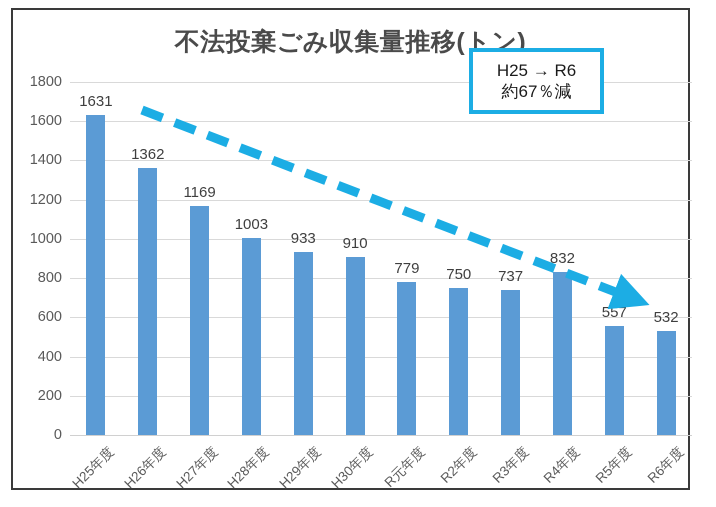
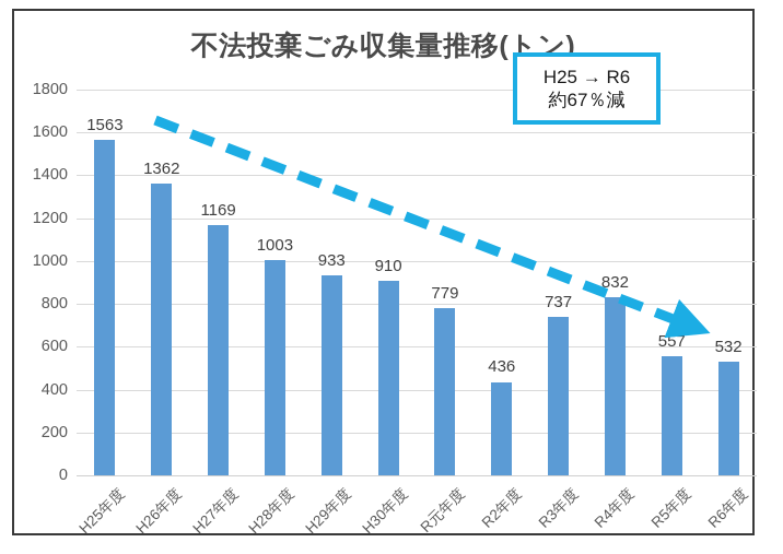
H25年度: 1631 -> 1563
R2年度: 750 -> 436
